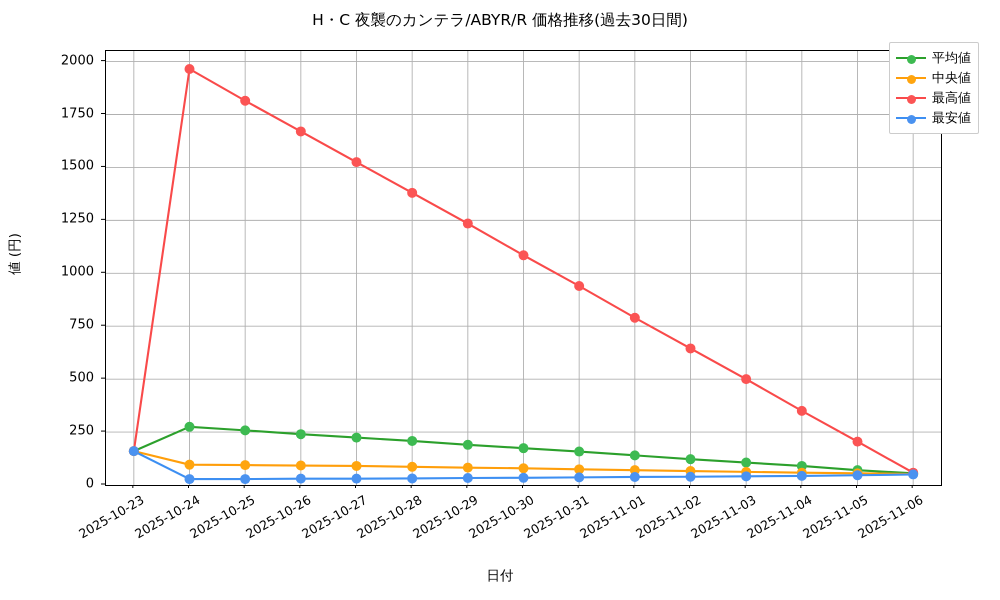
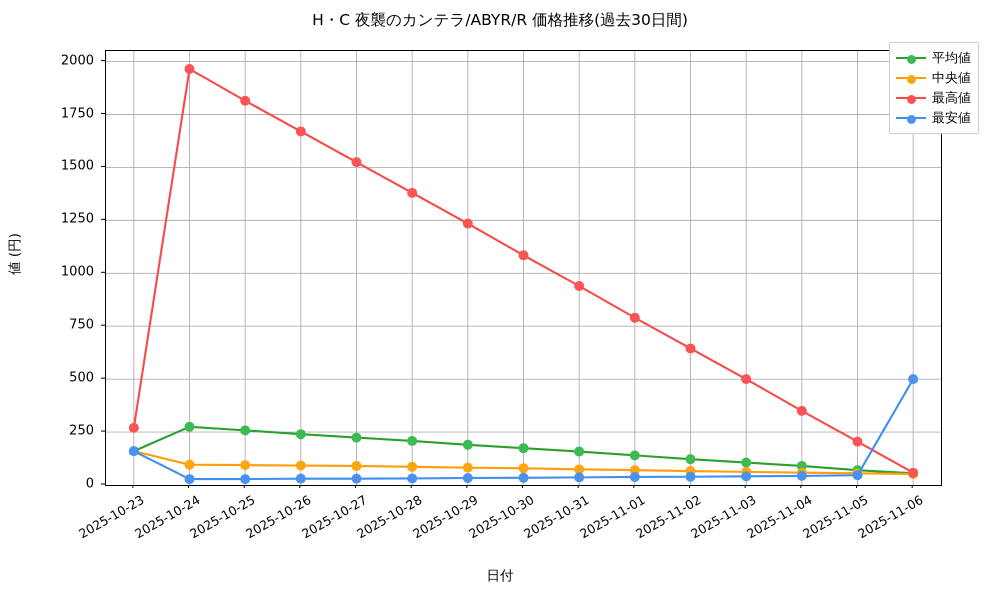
最高値/2025-10-23: 160 -> 270
最安値/2025-11-06: 50 -> 500
